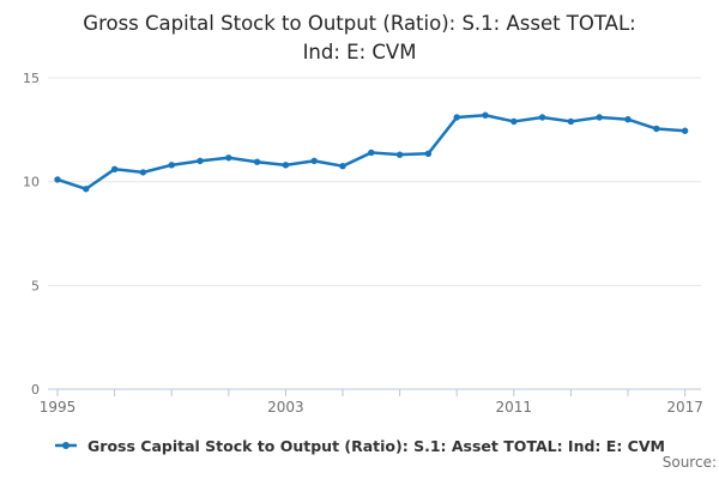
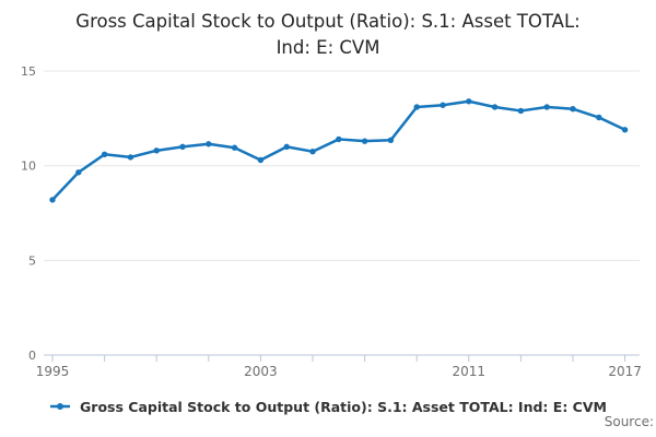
1995: 10.1 -> 8.2
2003: 10.8 -> 10.3
2011: 12.9 -> 13.4
2017: 12.4 -> 11.9
